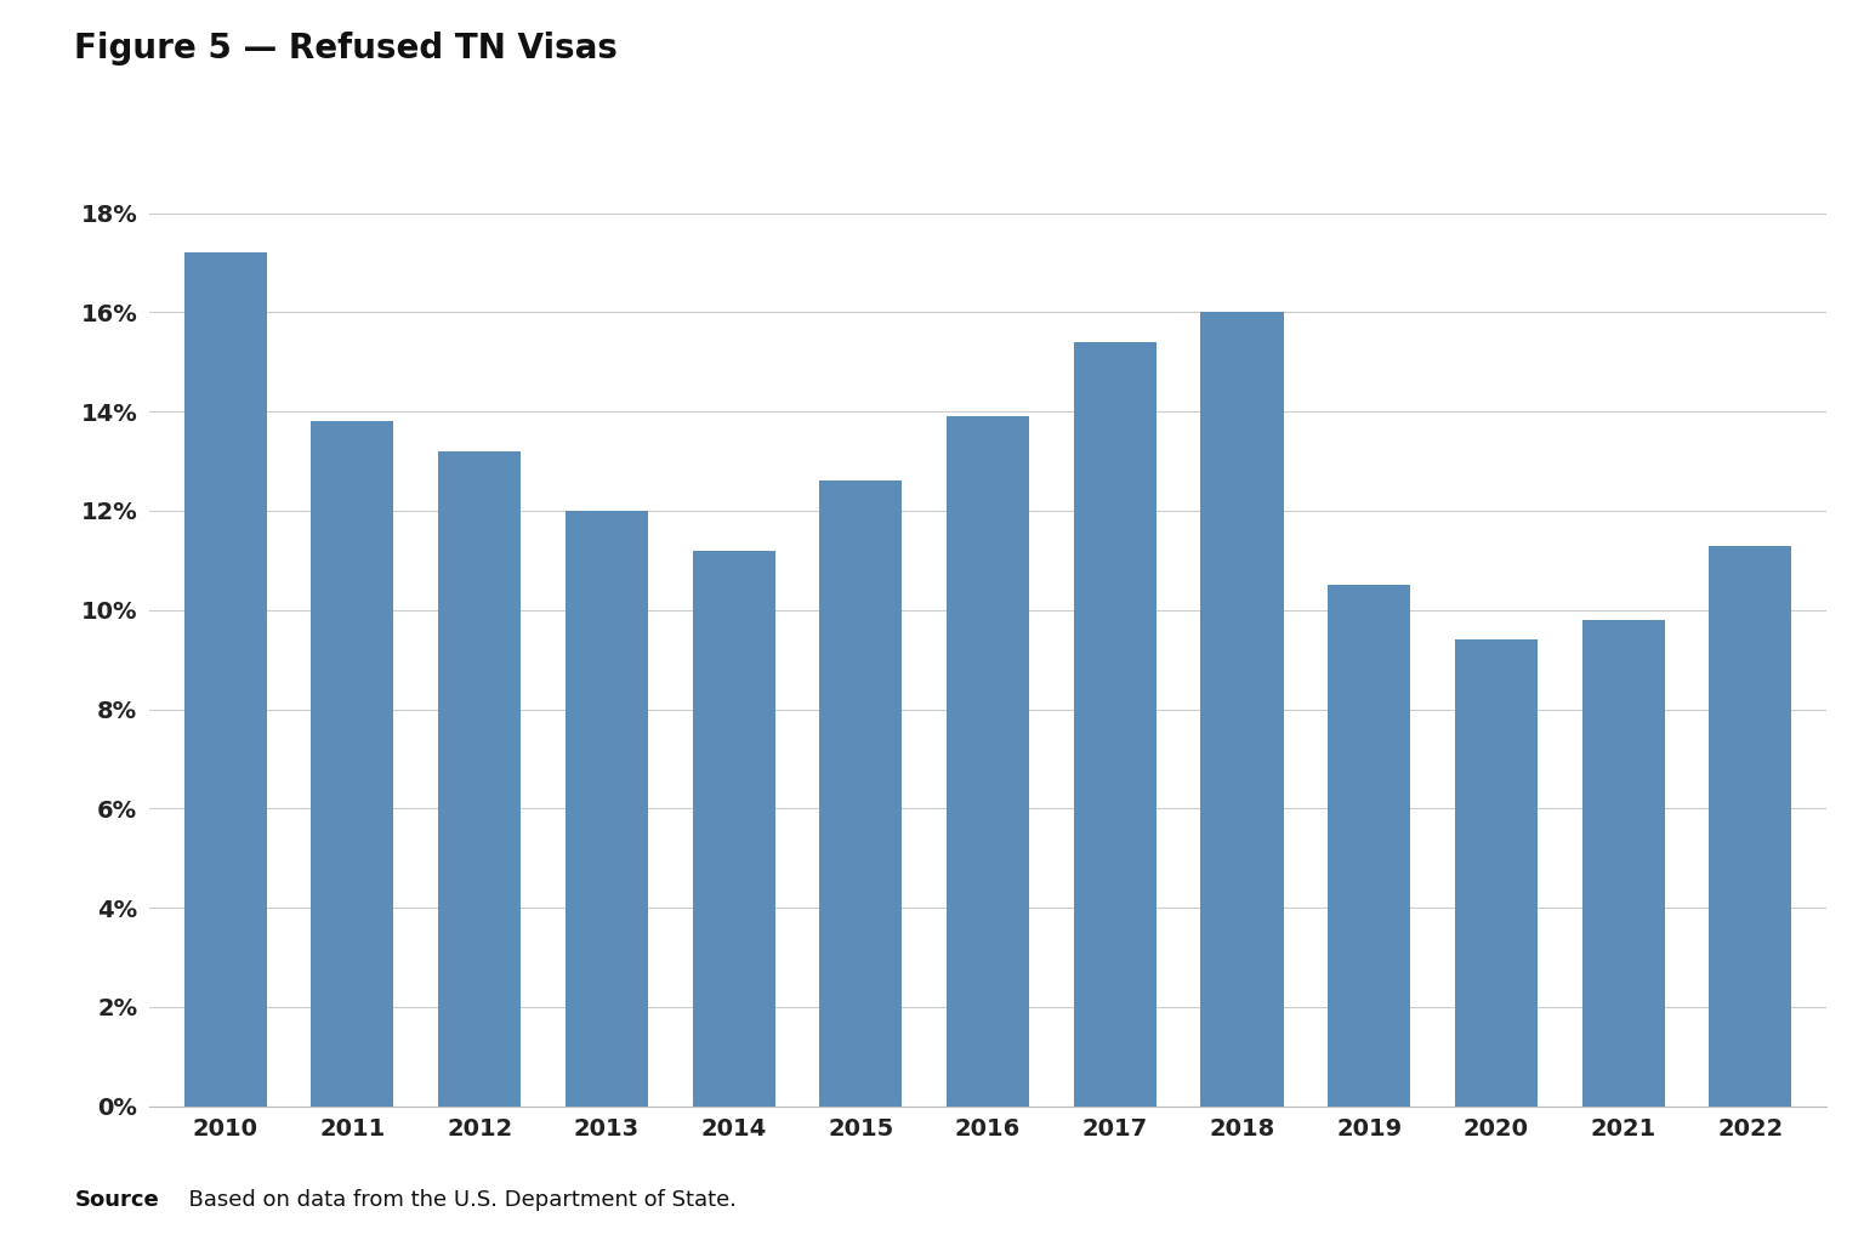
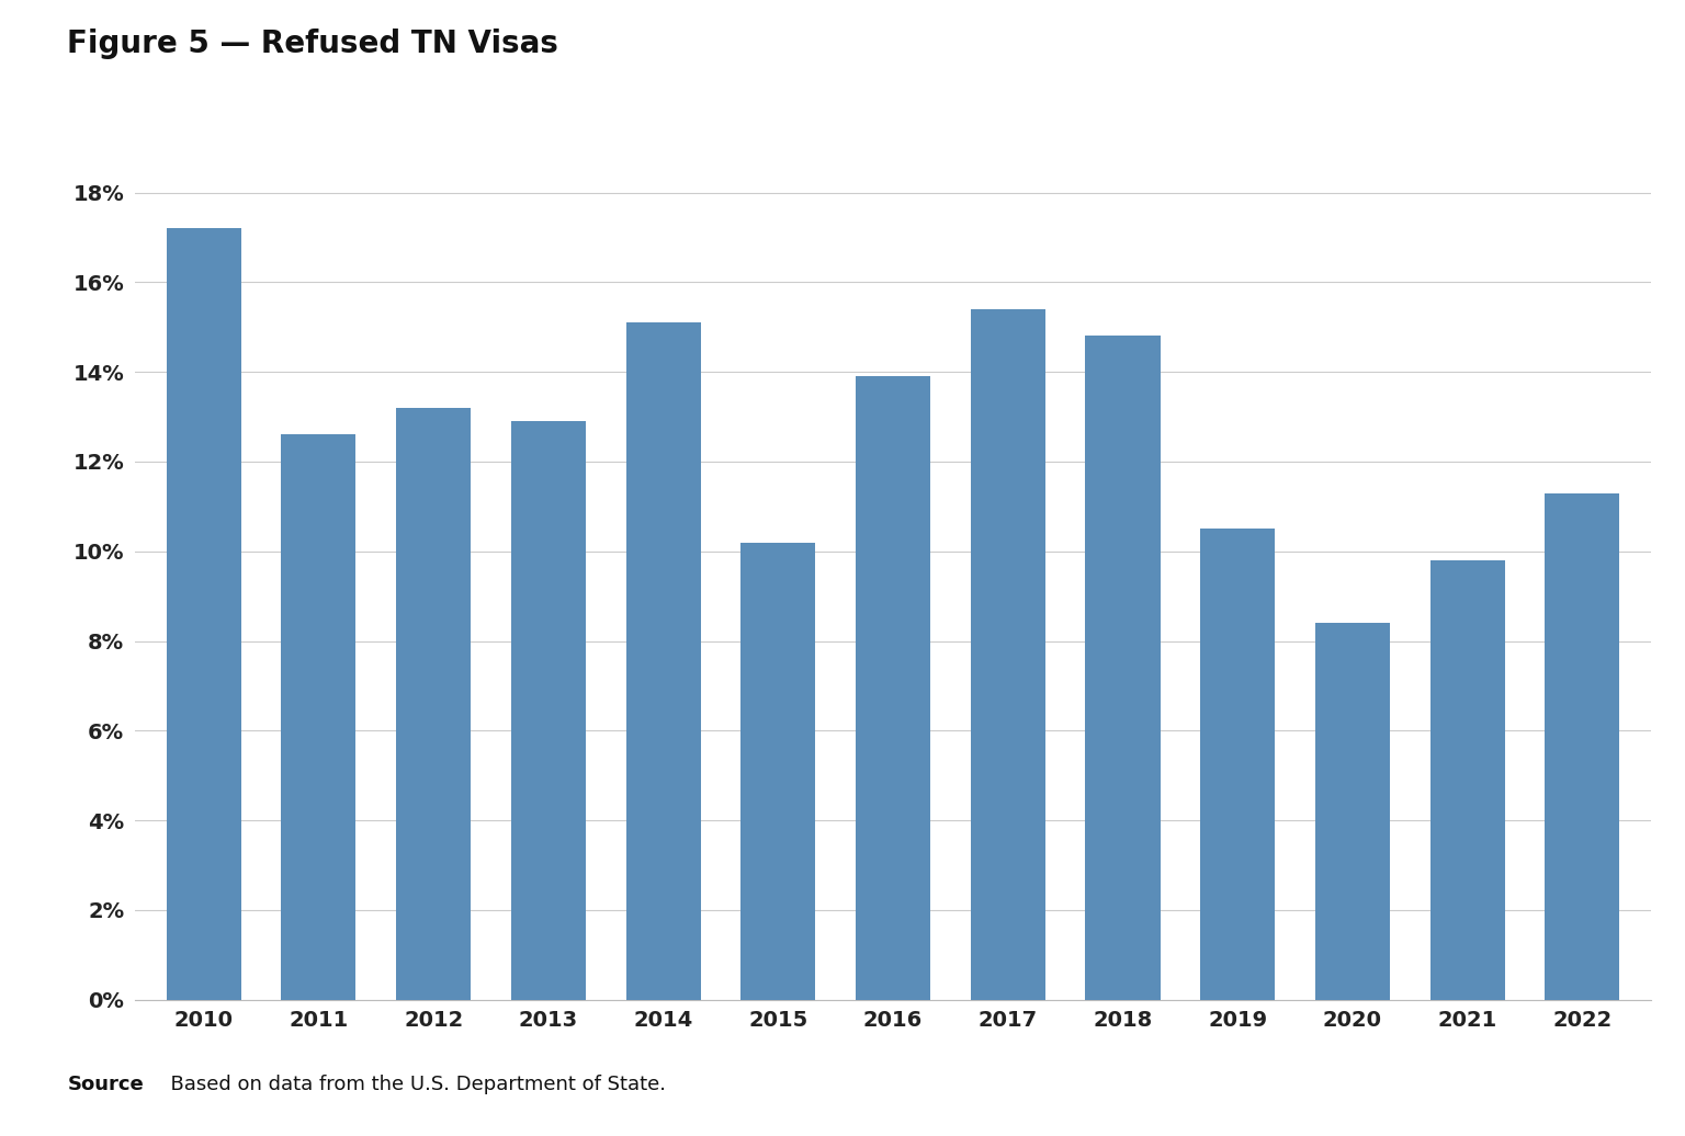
2011: 13.8% -> 12.6%
2013: 12.0% -> 12.9%
2014: 11.2% -> 15.1%
2015: 12.6% -> 10.2%
2018: 16.0% -> 14.8%
2020: 9.4% -> 8.4%
